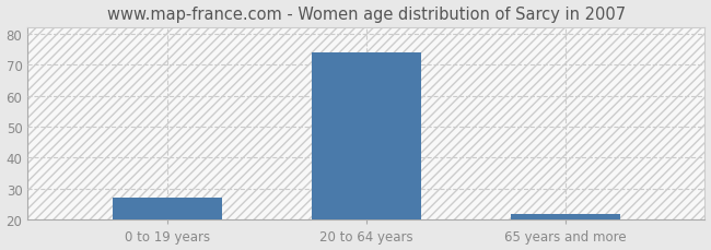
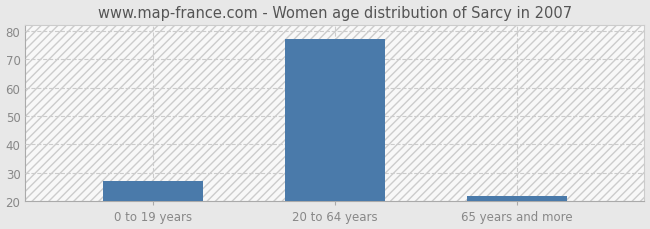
20 to 64 years: 74 -> 77
